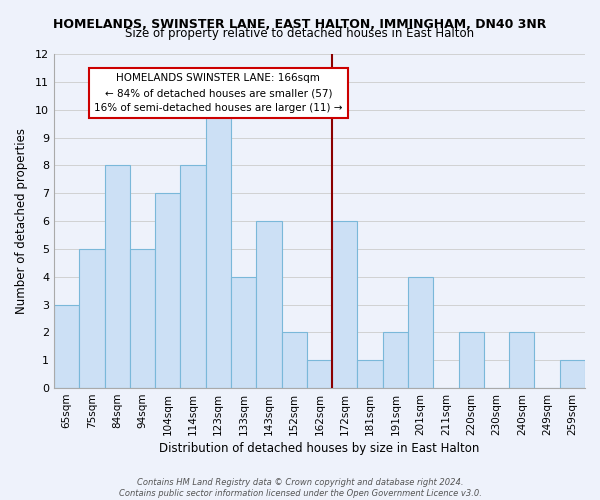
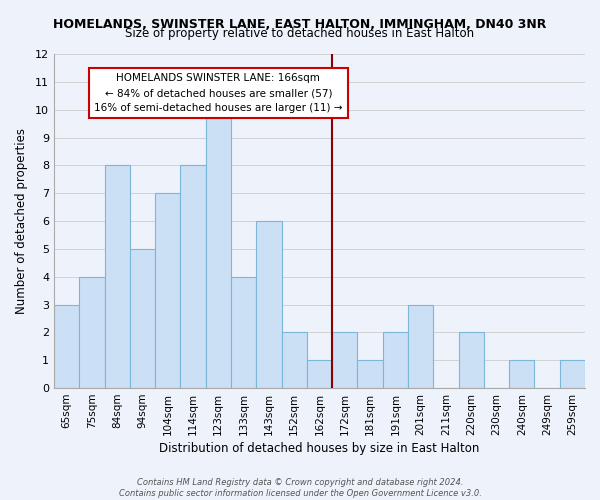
75sqm: 5 -> 4
172sqm: 6 -> 2
201sqm: 4 -> 3
240sqm: 2 -> 1
